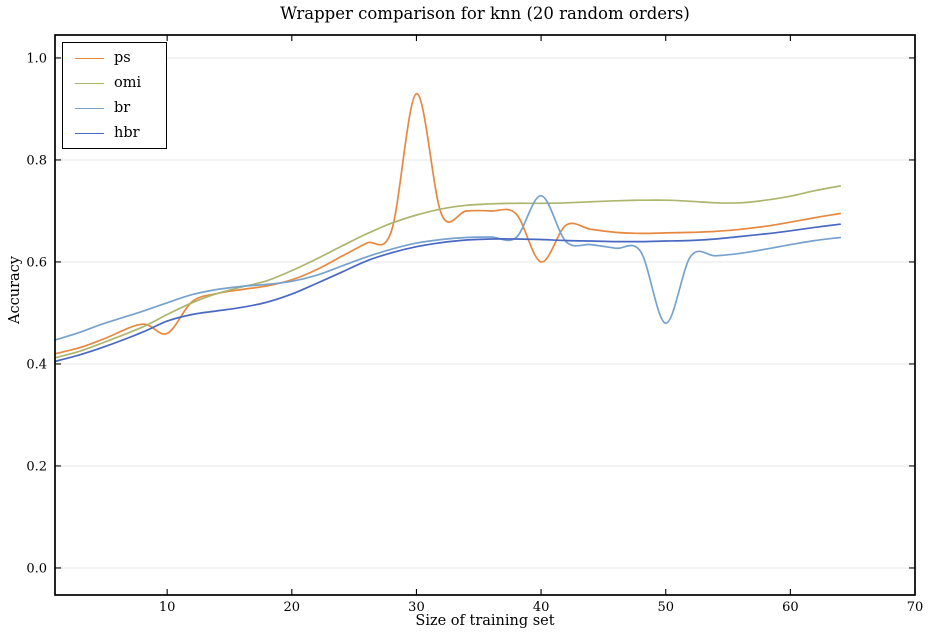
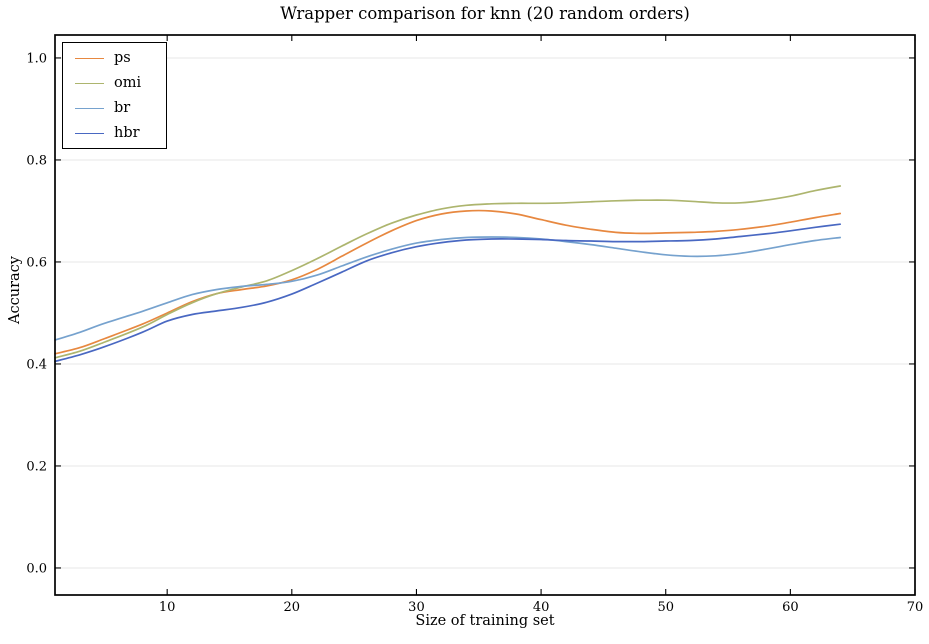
ps/10: 0.46 -> 0.50
ps/30: 0.93 -> 0.68
ps/40: 0.60 -> 0.68
br/40: 0.73 -> 0.65
br/50: 0.48 -> 0.61
